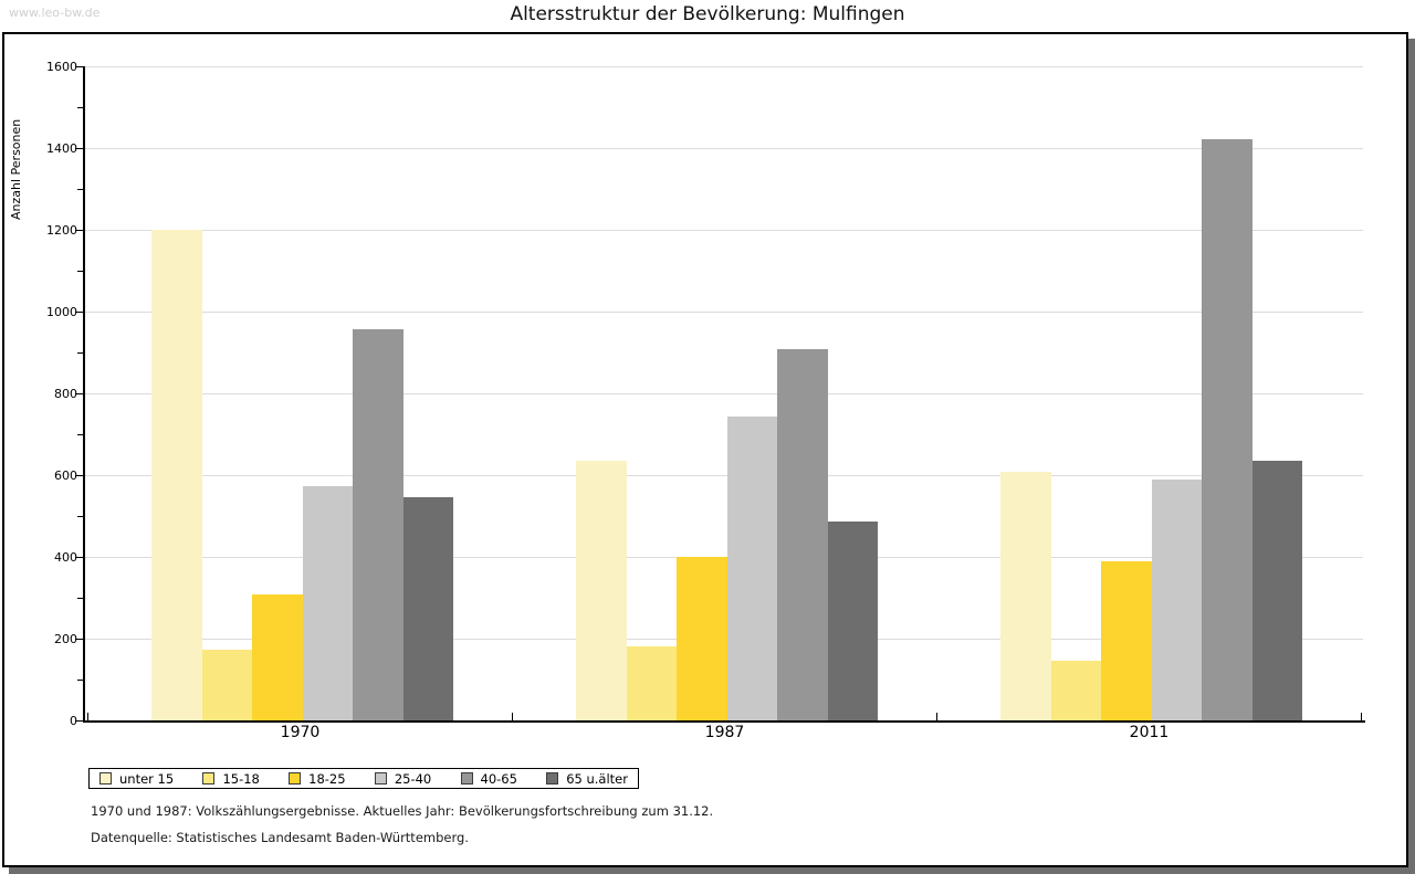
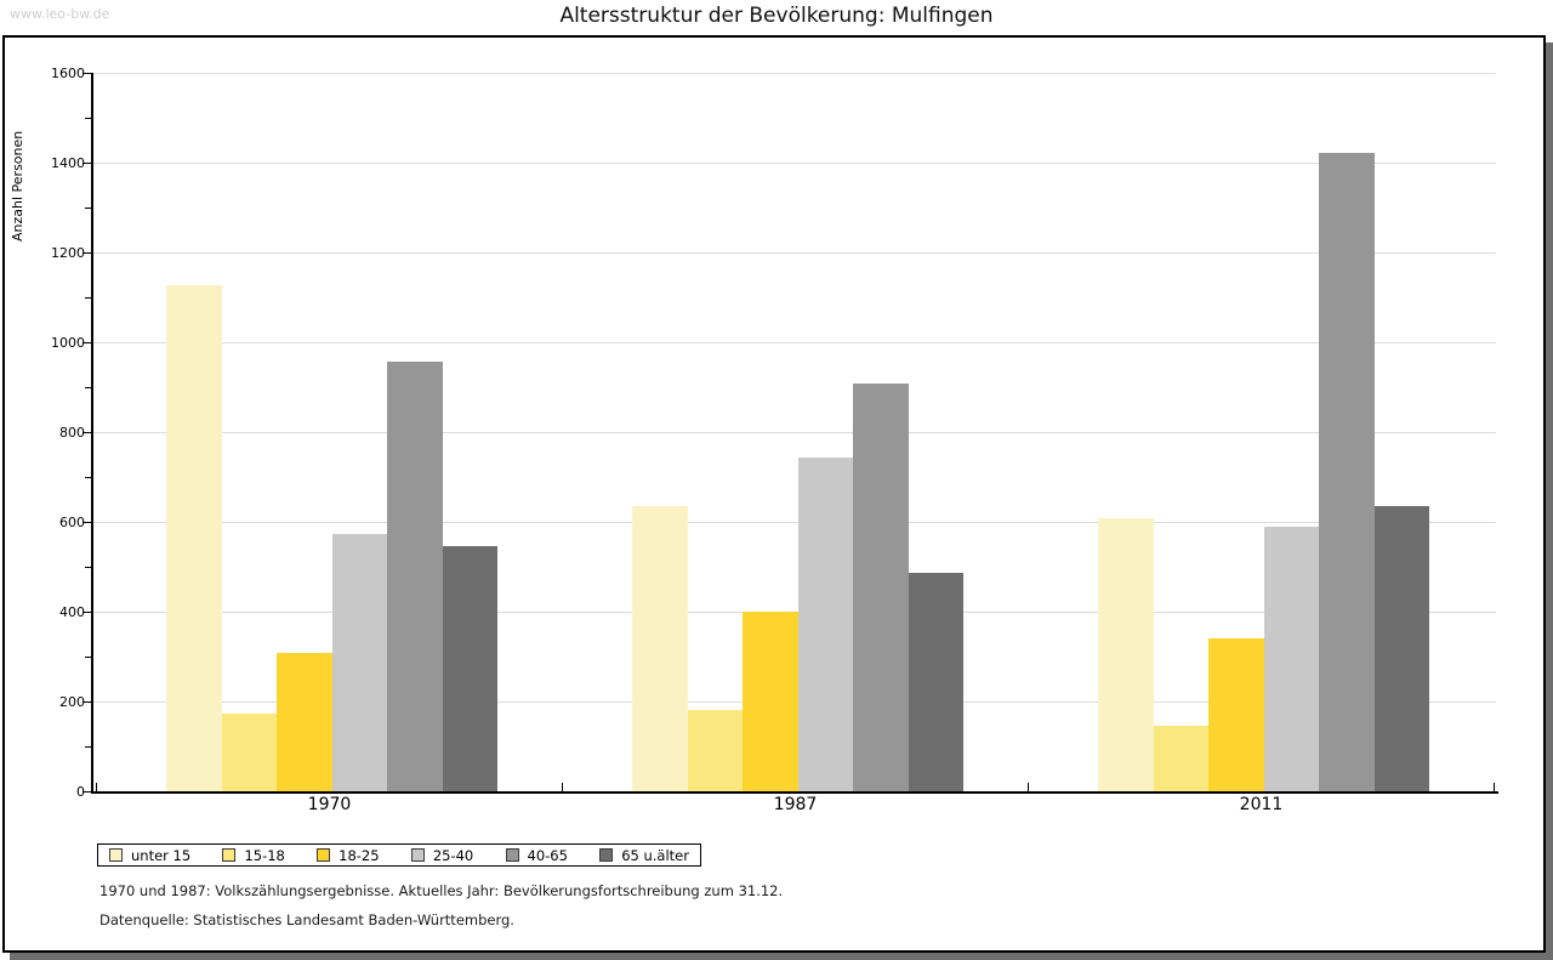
unter 15/1970: 1200 -> 1130
18-25/2011: 390 -> 340
